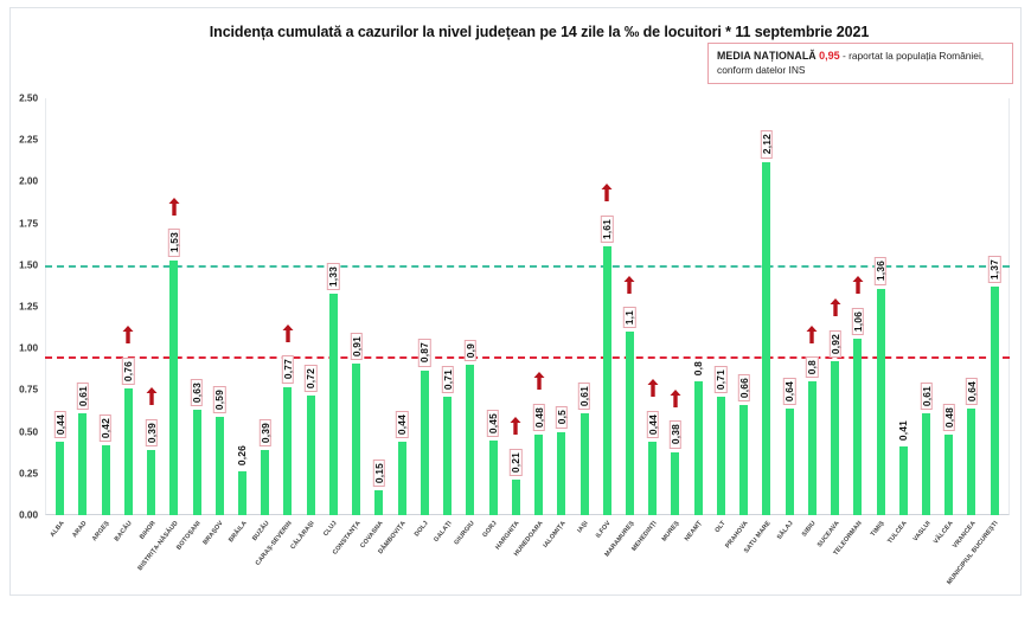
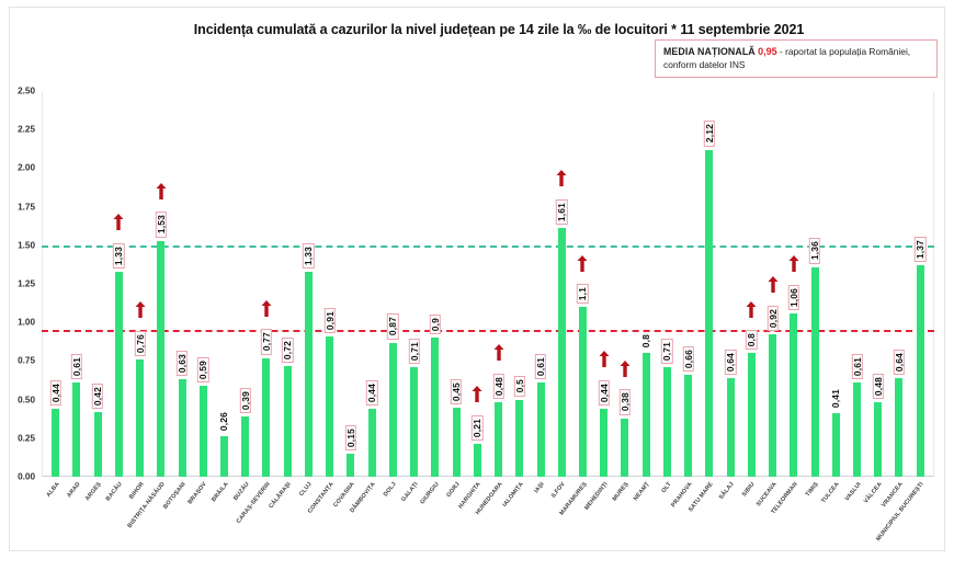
BACĂU: 0,76 -> 1,33
BIHOR: 0,39 -> 0,76
